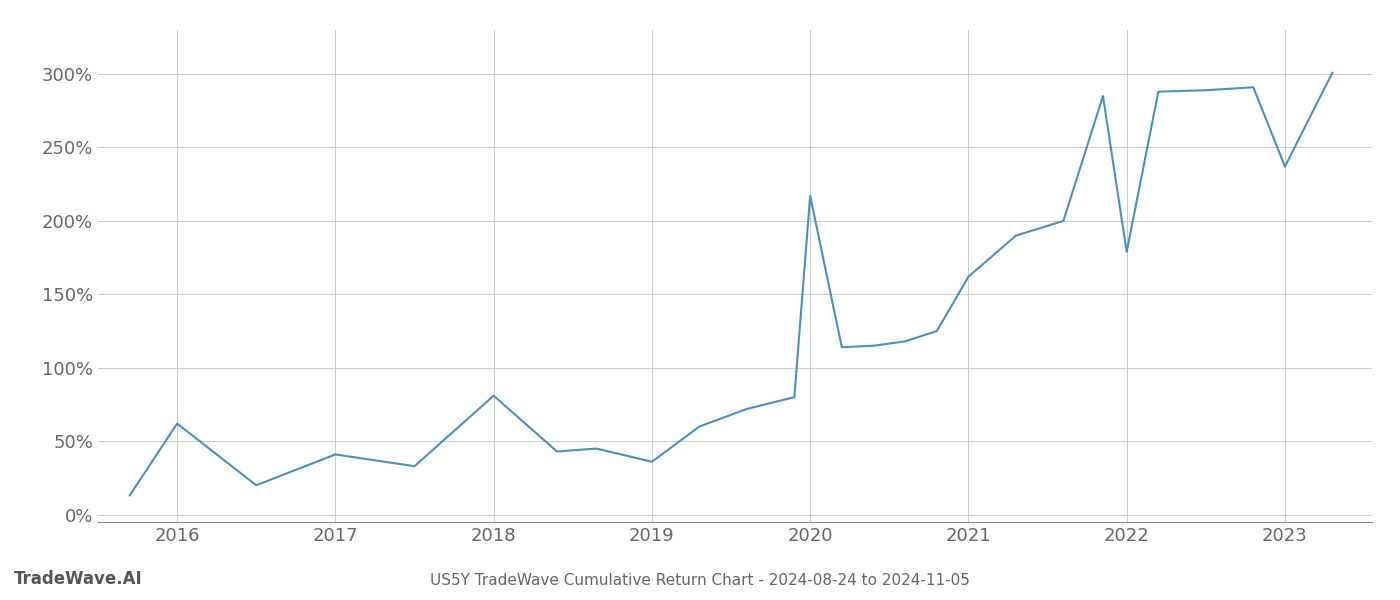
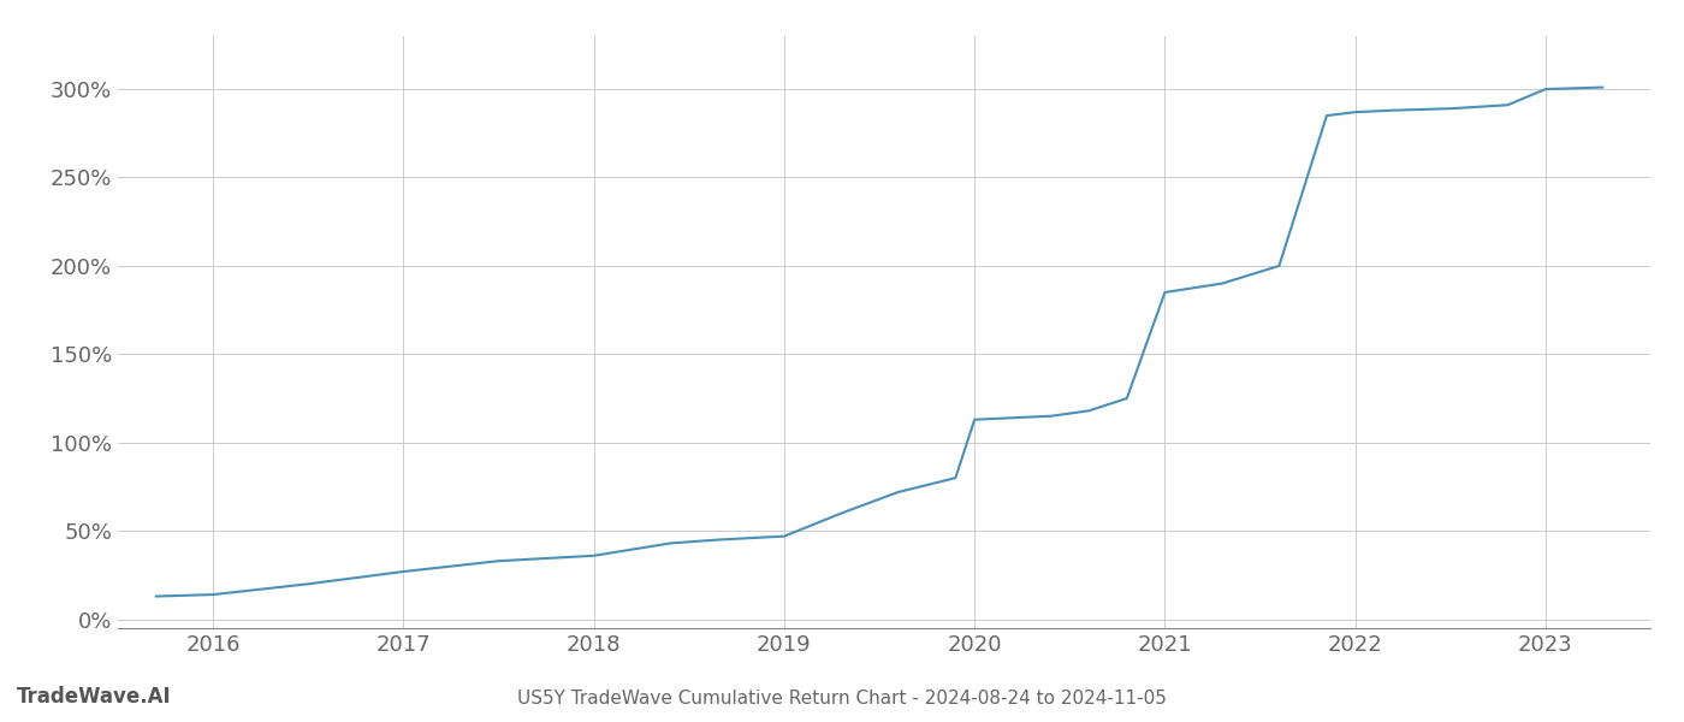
2016: 62% -> 14%
2017: 41% -> 27%
2018: 81% -> 36%
2019: 36% -> 47%
2020: 217% -> 113%
2021: 162% -> 185%
2022: 179% -> 287%
2023: 237% -> 300%
